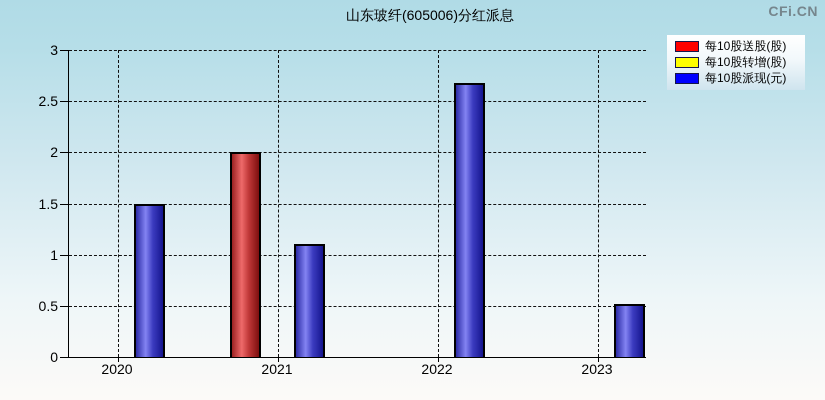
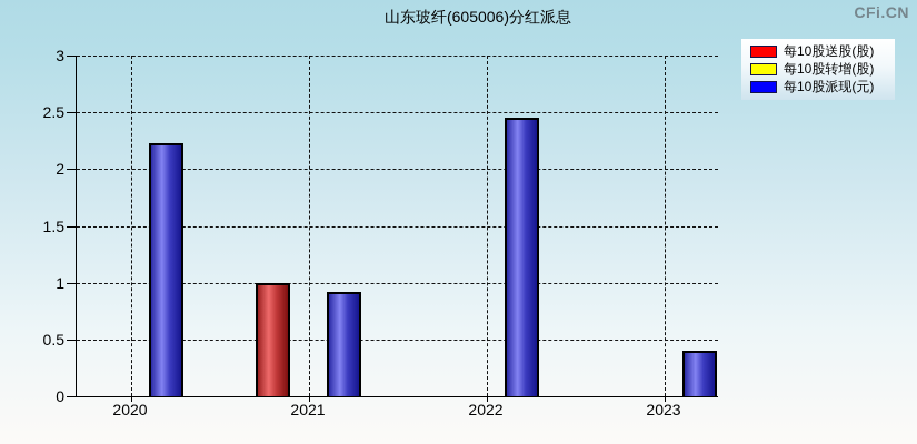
每10股派现(元)/2020: 1.50 -> 2.23
每10股送股(股)/2021: 2 -> 1
每10股派现(元)/2021: 1.10 -> 0.92
每10股派现(元)/2022: 2.68 -> 2.45
每10股派现(元)/2023: 0.52 -> 0.40
